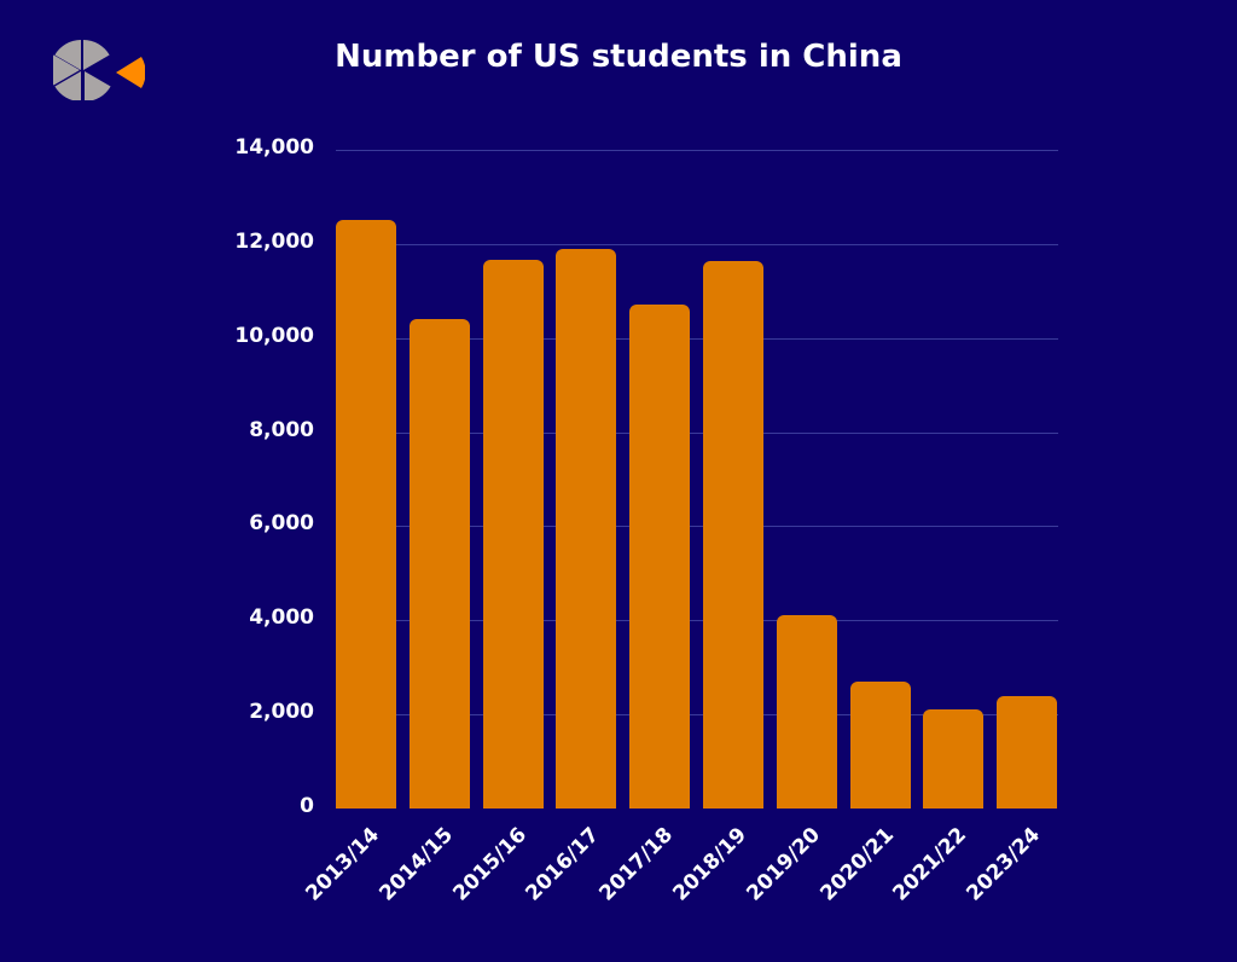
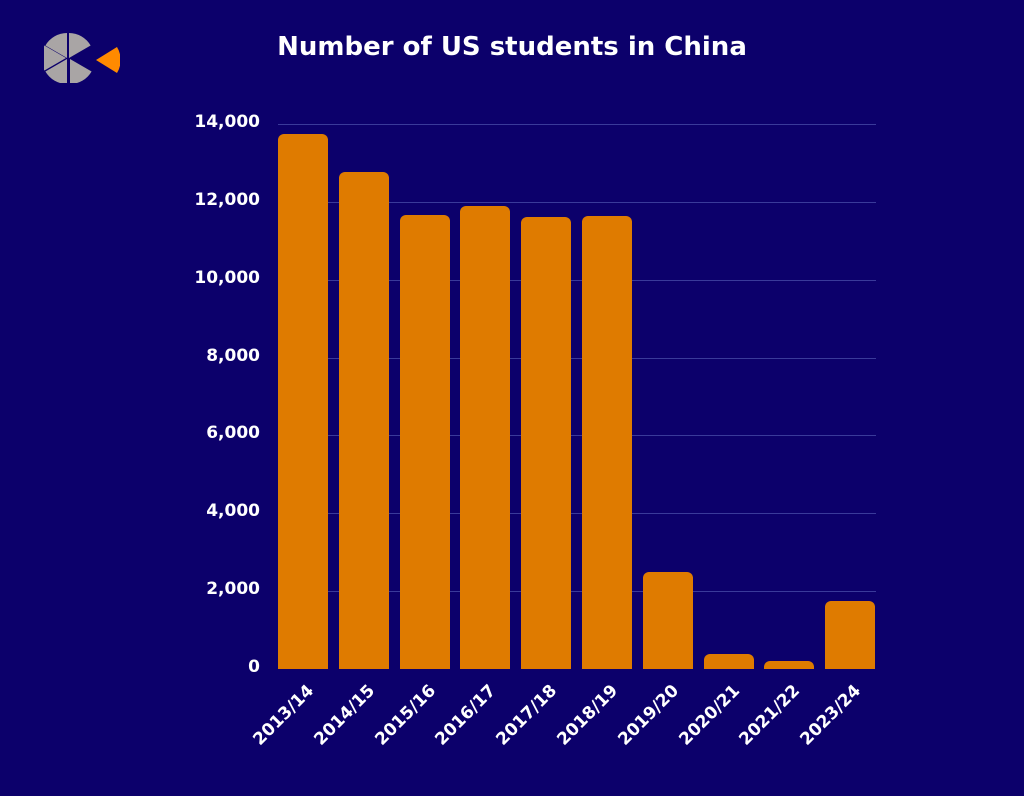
2013/14: 12500 -> 13700
2014/15: 10400 -> 12800
2017/18: 10700 -> 11600
2019/20: 4100 -> 2500
2020/21: 2700 -> 400
2021/22: 2100 -> 200
2023/24: 2400 -> 1800
